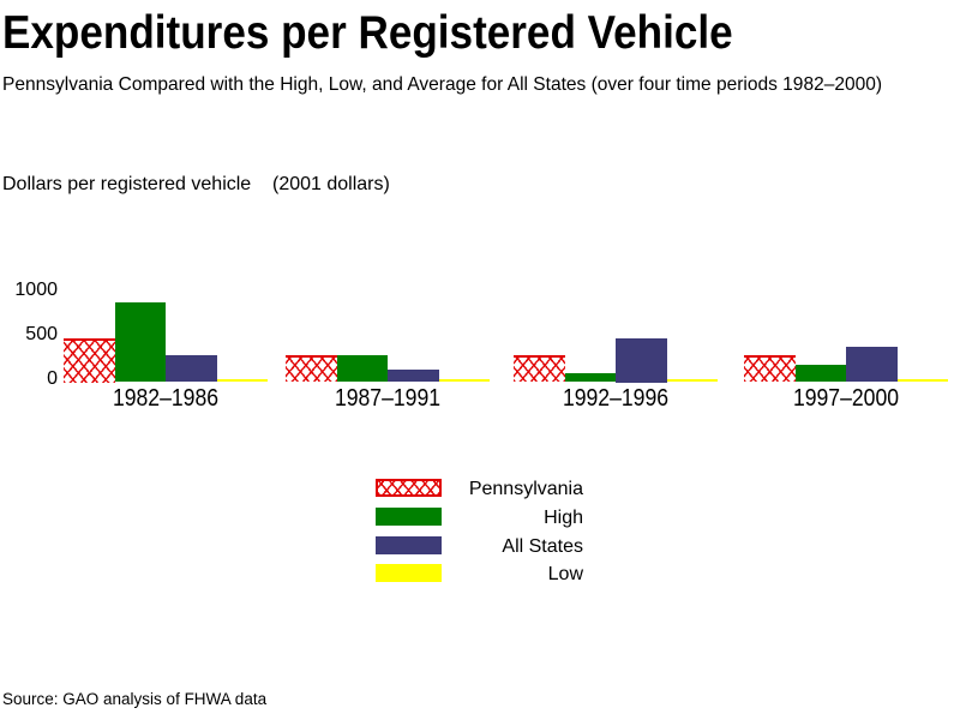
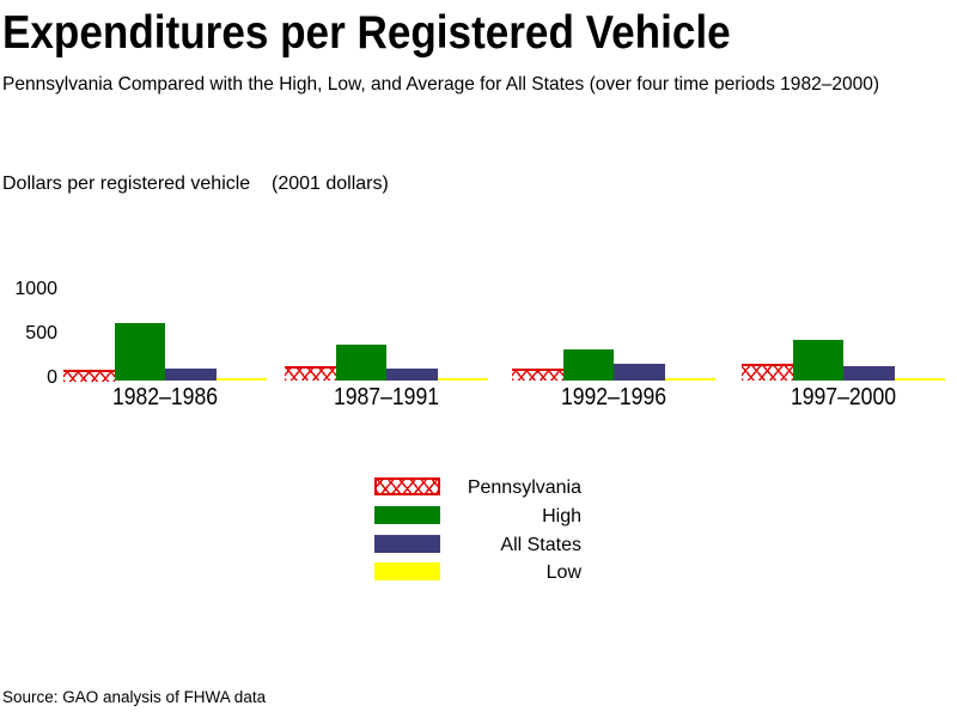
Pennsylvania/1982–1986: 500 -> 100
High/1982–1986: 900 -> 600
All States/1982–1986: 300 -> 100
Pennsylvania/1987–1991: 300 -> 200
High/1987–1991: 300 -> 400
Pennsylvania/1992–1996: 300 -> 100
High/1992–1996: 100 -> 400
All States/1992–1996: 500 -> 200
Pennsylvania/1997–2000: 300 -> 200
High/1997–2000: 200 -> 500
All States/1997–2000: 400 -> 200
